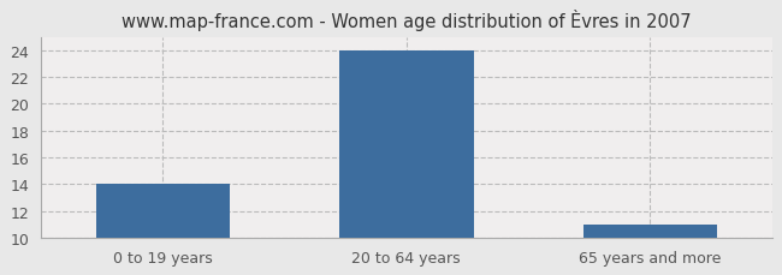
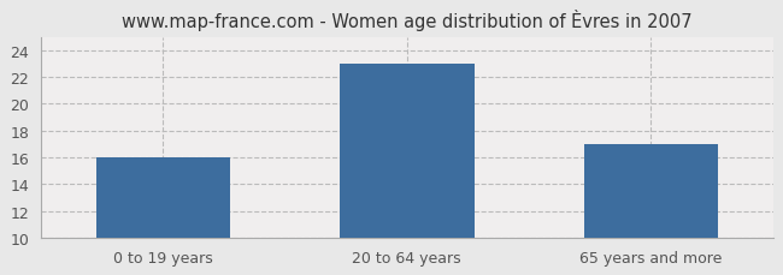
0 to 19 years: 14 -> 16
20 to 64 years: 24 -> 23
65 years and more: 11 -> 17
